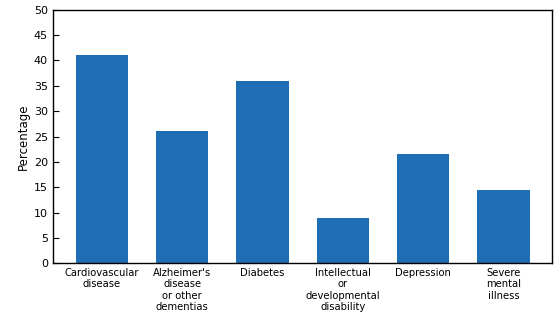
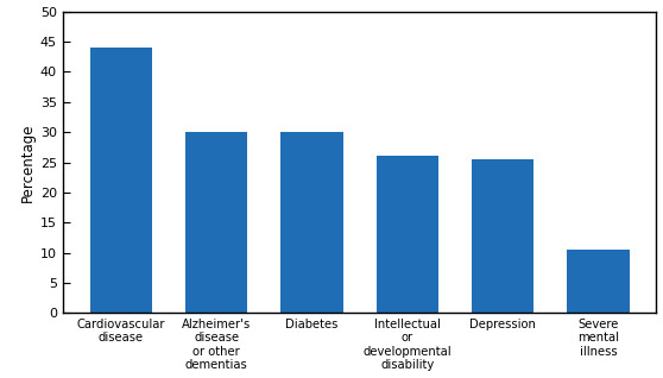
Cardiovascular disease: 41.0 -> 44.0
Alzheimer's disease or other dementias: 26.0 -> 30.0
Diabetes: 36.0 -> 30.0
Intellectual or developmental disability: 9.0 -> 26.0
Depression: 21.6 -> 25.5
Severe mental illness: 14.4 -> 10.5
